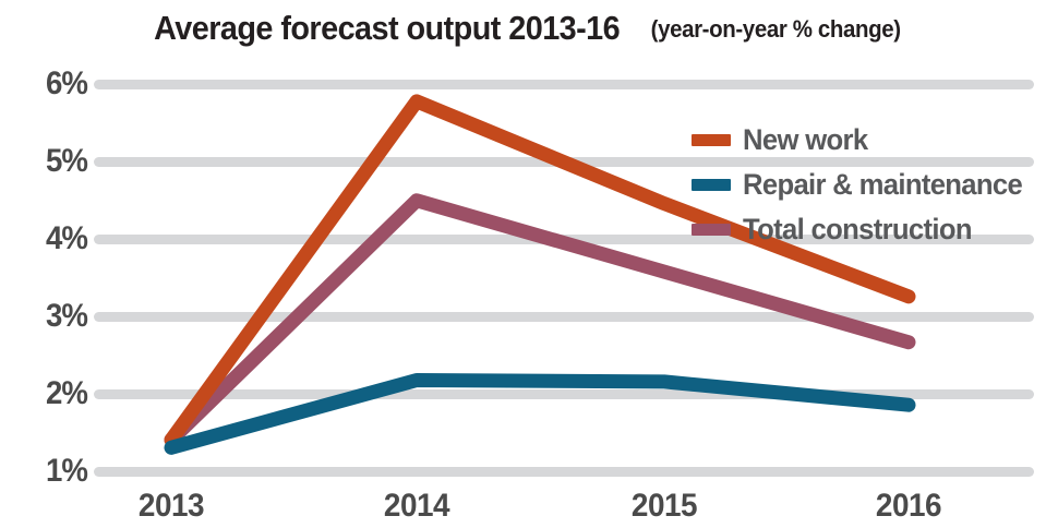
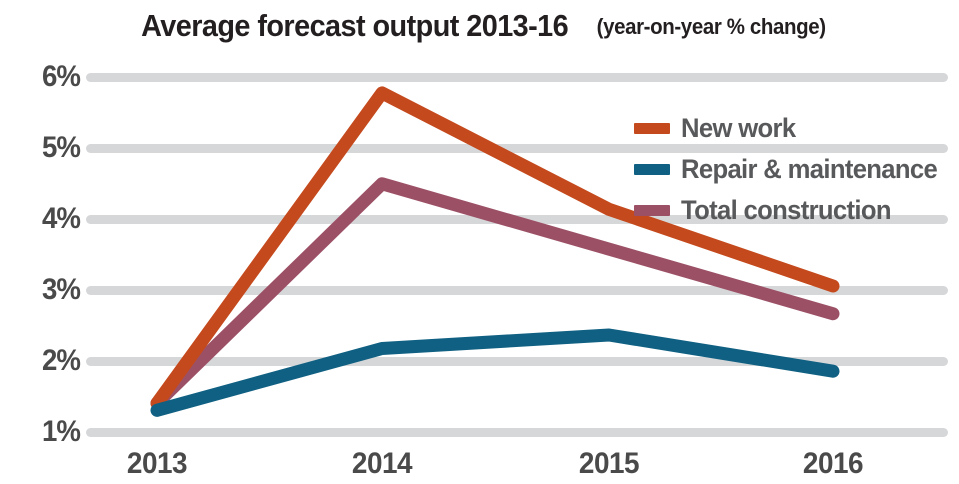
New work/2015: 4.4% -> 4.1%
Repair & maintenance/2015: 2.1% -> 2.3%
New work/2016: 3.2% -> 3.0%
